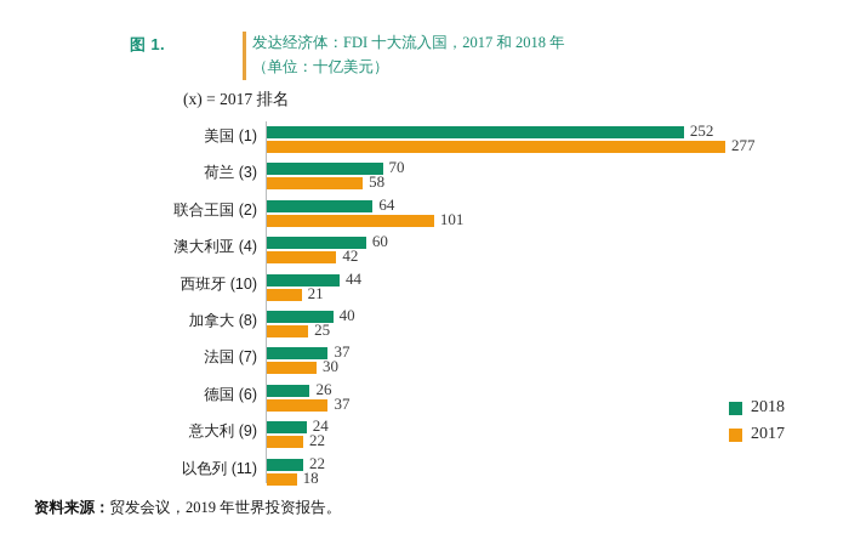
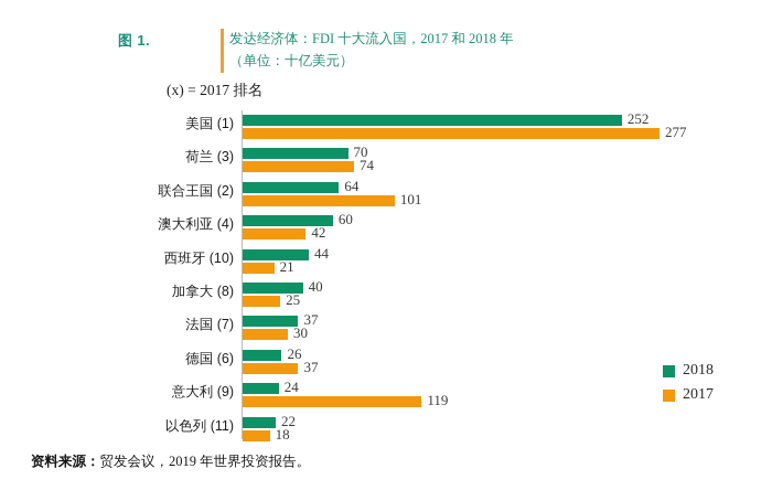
2017/荷兰 (3): 58 -> 74
2017/意大利 (9): 22 -> 119
